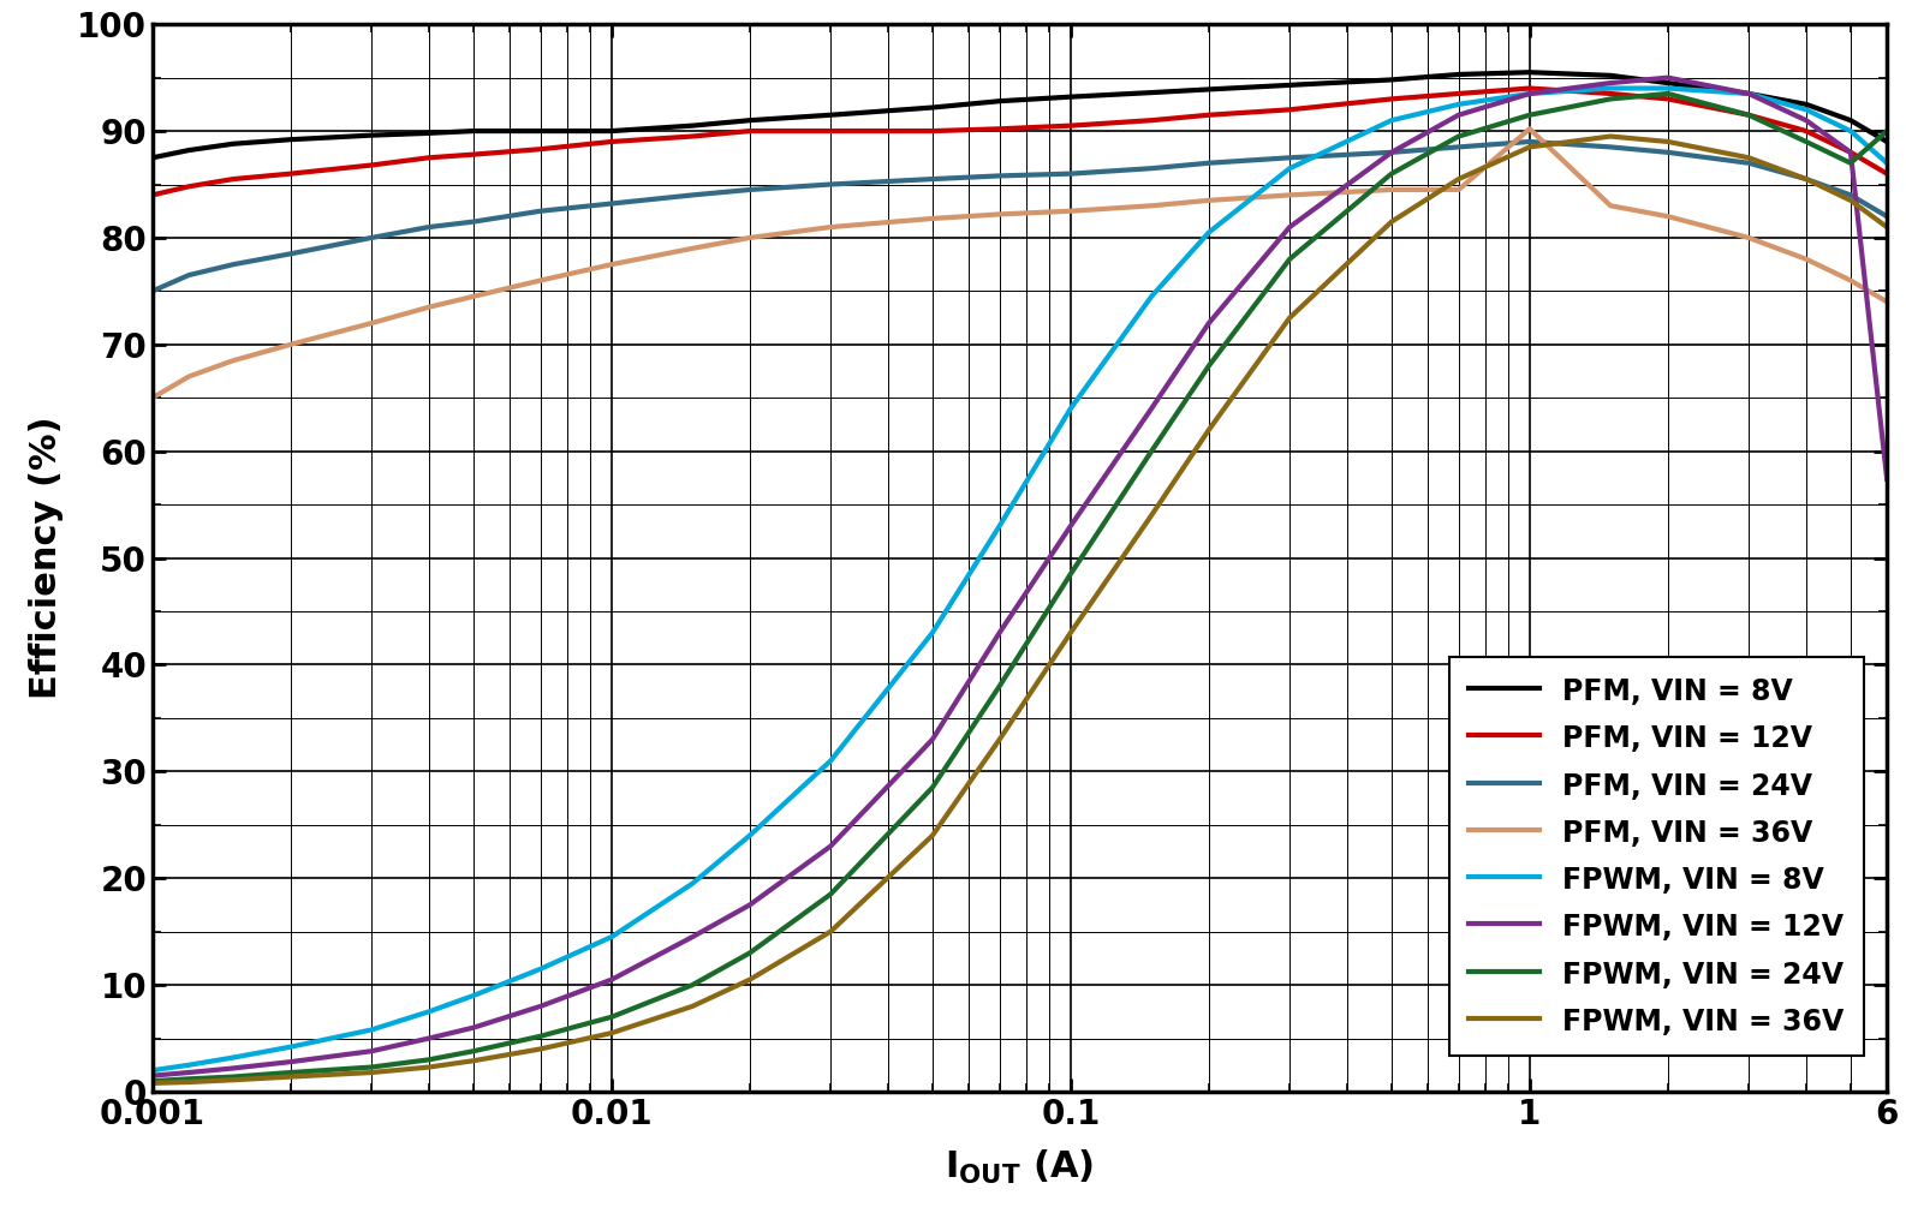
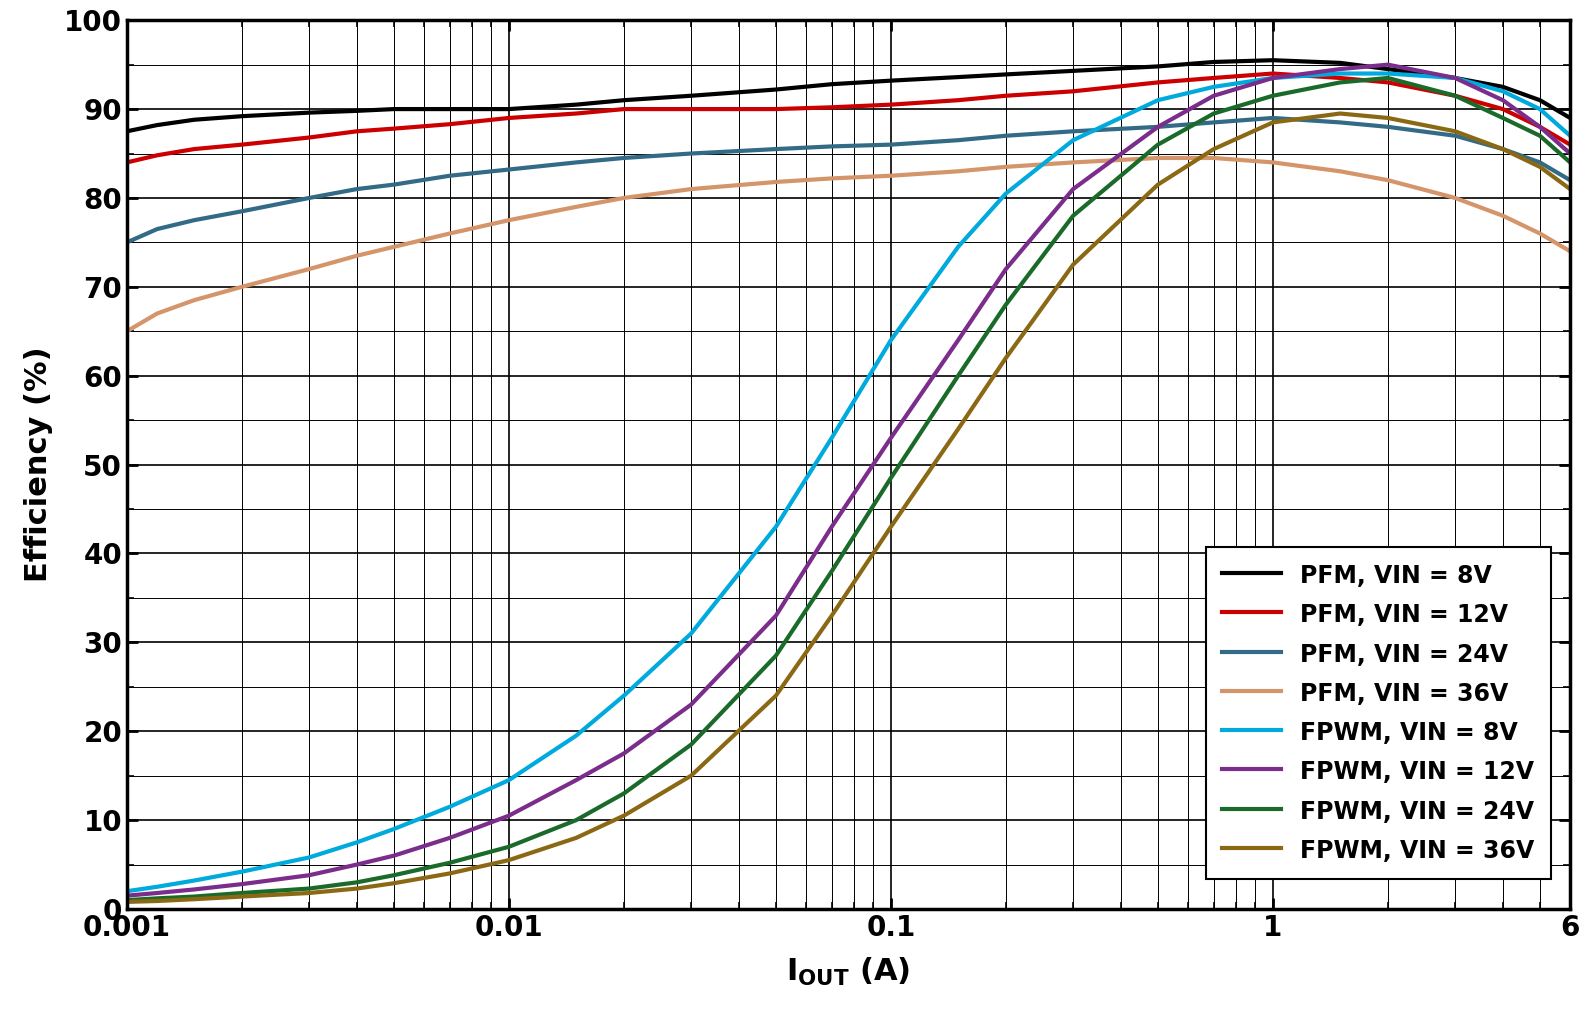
PFM, VIN = 36V/1: 90.2 -> 84.0
FPWM, VIN = 12V/6: 57.4 -> 85.0
FPWM, VIN = 24V/6: 90.0 -> 84.0
